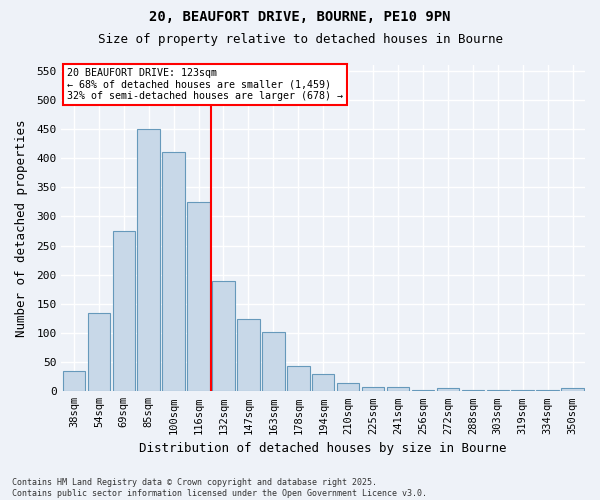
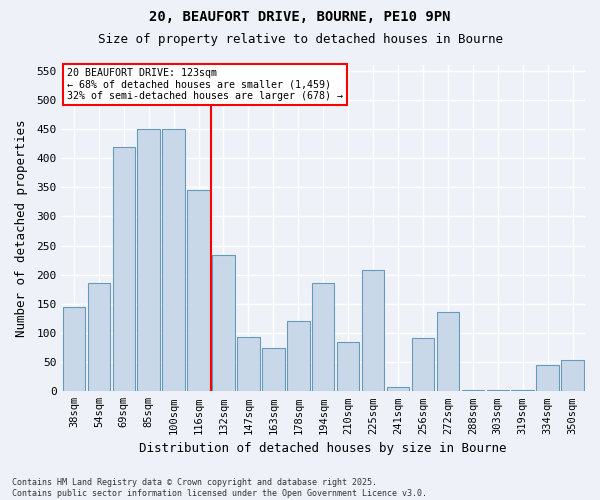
38sqm: 34 -> 144
54sqm: 135 -> 186
69sqm: 275 -> 420
100sqm: 410 -> 450
116sqm: 325 -> 346
132sqm: 190 -> 234
147sqm: 124 -> 94
163sqm: 101 -> 74
178sqm: 44 -> 120
194sqm: 30 -> 186
210sqm: 15 -> 84
225sqm: 7 -> 208
256sqm: 3 -> 92
272sqm: 5 -> 136
334sqm: 3 -> 46
350sqm: 5 -> 54
